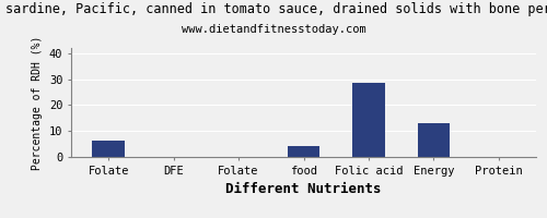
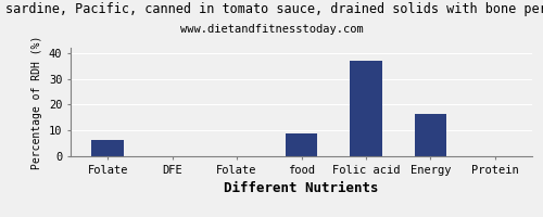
food: 4.0 -> 9.0
Folic acid: 28.5 -> 37.0
Energy: 13.0 -> 16.5
